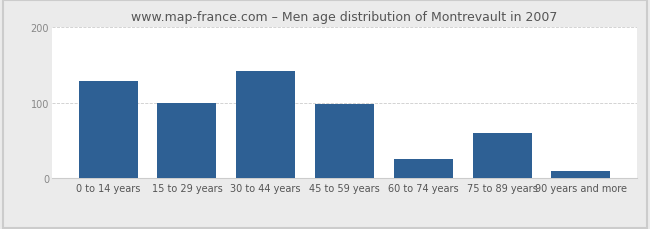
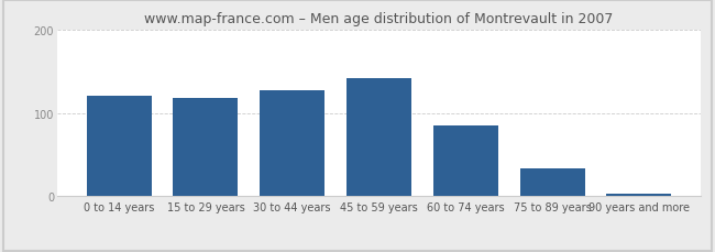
0 to 14 years: 128 -> 120
15 to 29 years: 100 -> 118
30 to 44 years: 142 -> 127
45 to 59 years: 98 -> 142
60 to 74 years: 26 -> 85
75 to 89 years: 60 -> 33
90 years and more: 10 -> 3
